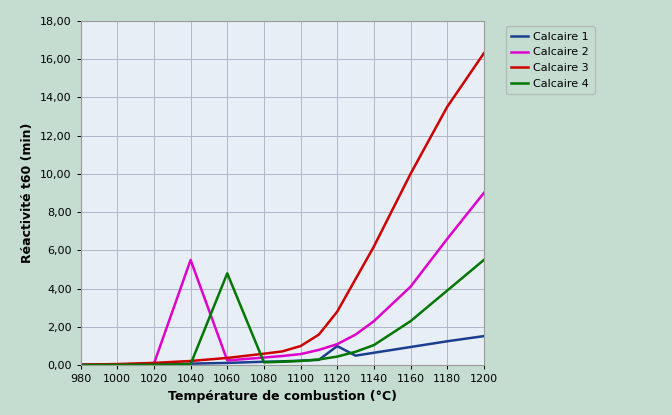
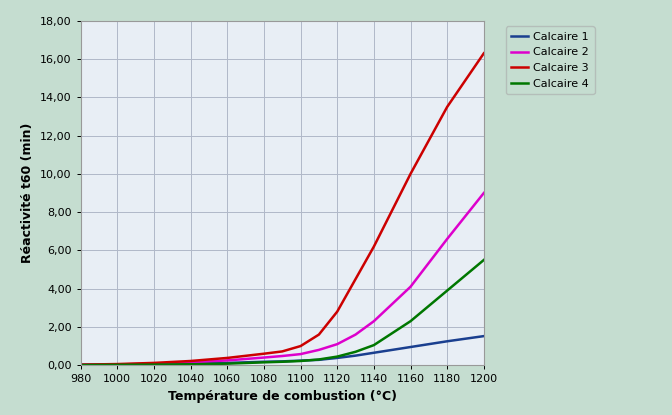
Calcaire 2/1040: 5,5 -> 0,1
Calcaire 4/1060: 4,8 -> 0,1
Calcaire 1/1120: 1,0 -> 0,4
